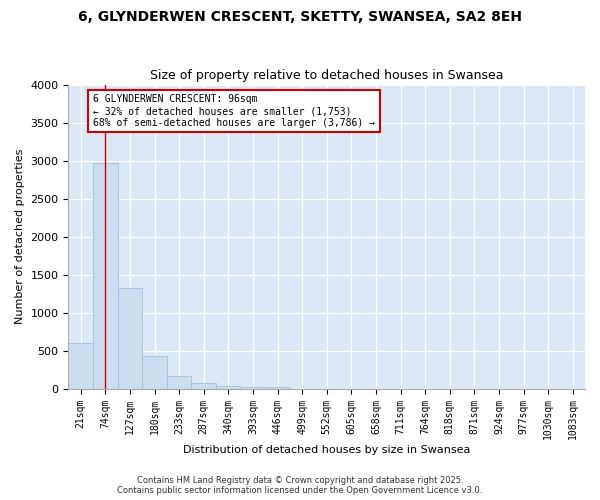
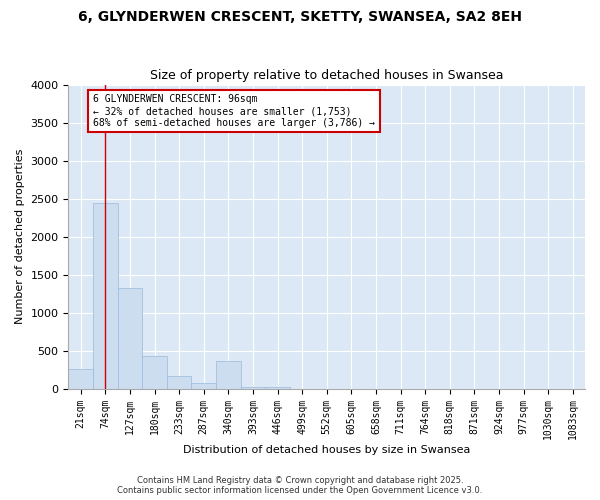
21sqm: 600 -> 260
74sqm: 2970 -> 2440
340sqm: 40 -> 360
